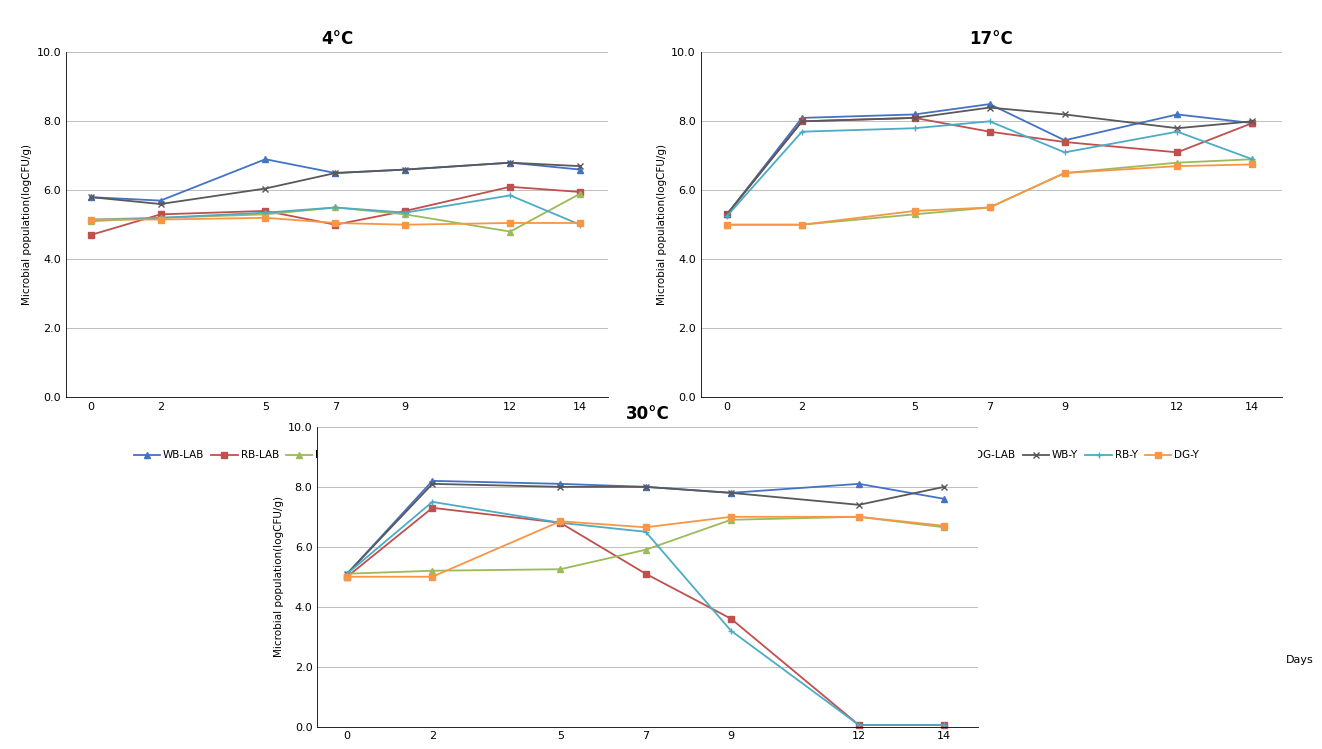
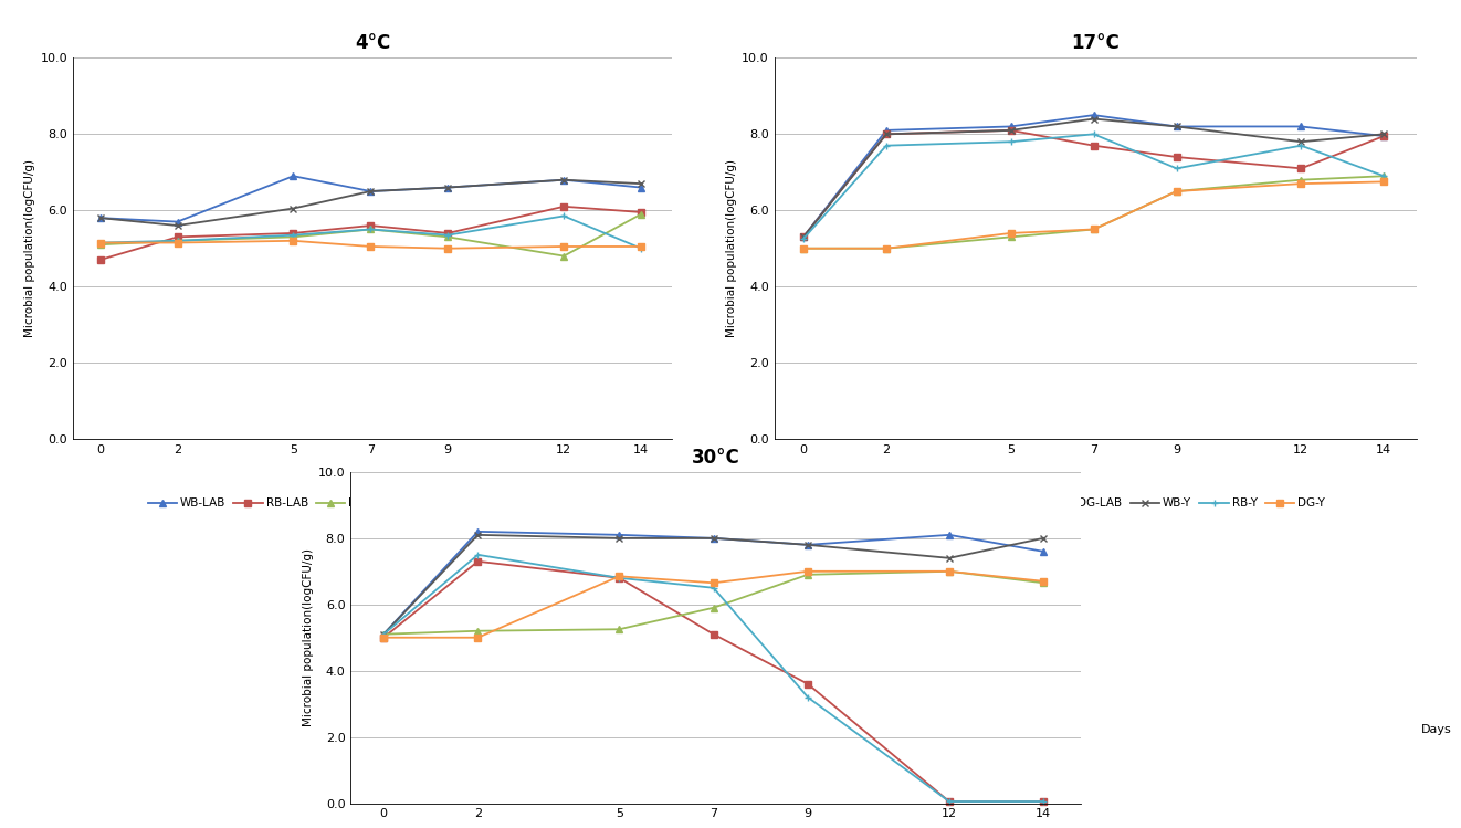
4°C/RB-LAB/7: 5.00 -> 5.60
17°C/WB-LAB/9: 7.45 -> 8.20
